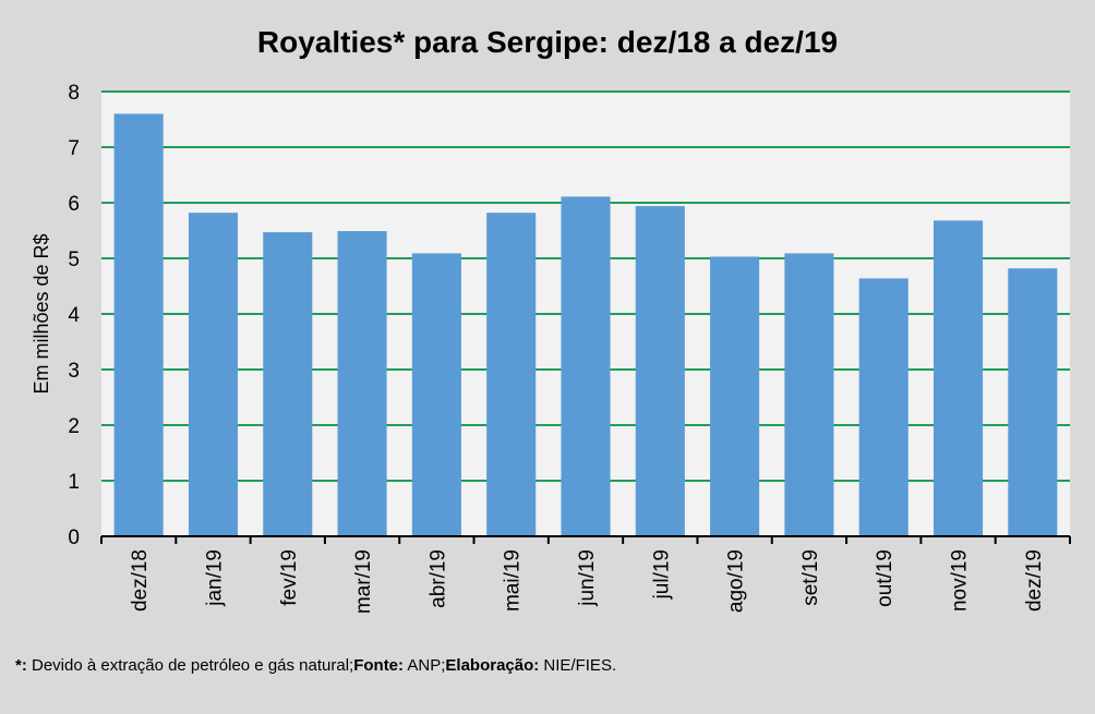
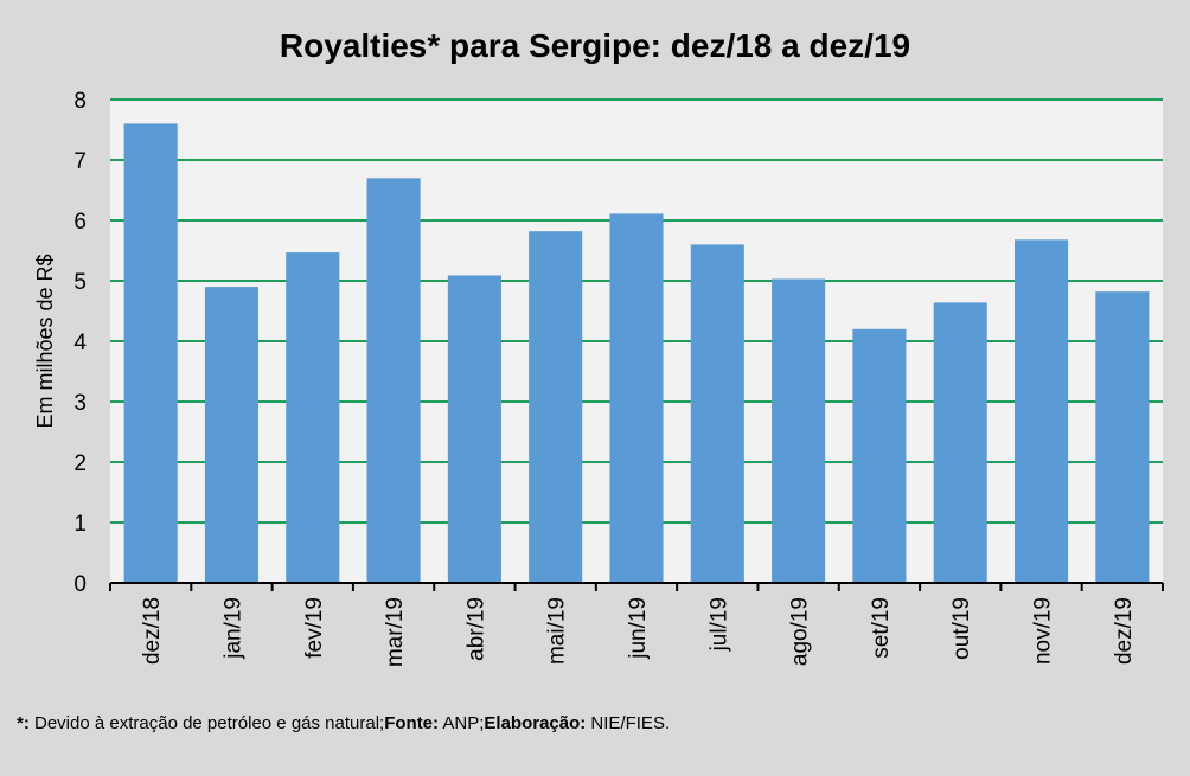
jan/19: 5.8 -> 4.9
mar/19: 5.5 -> 6.7
jul/19: 5.9 -> 5.6
set/19: 5.1 -> 4.2
